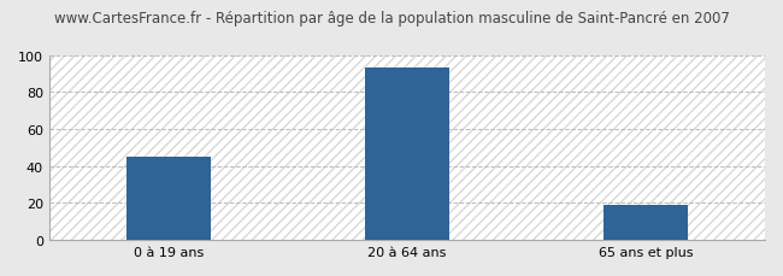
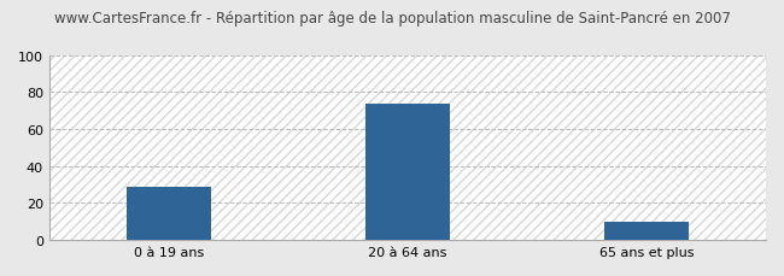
0 à 19 ans: 45 -> 29
20 à 64 ans: 93 -> 74
65 ans et plus: 19 -> 10
